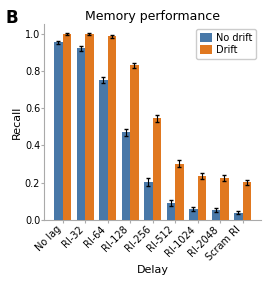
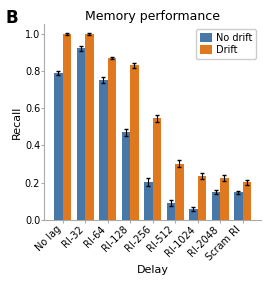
No drift/No lag: 0.95 -> 0.79
Drift/RI-64: 0.98 -> 0.87
No drift/RI-2048: 0.06 -> 0.15
No drift/Scram RI: 0.04 -> 0.15
